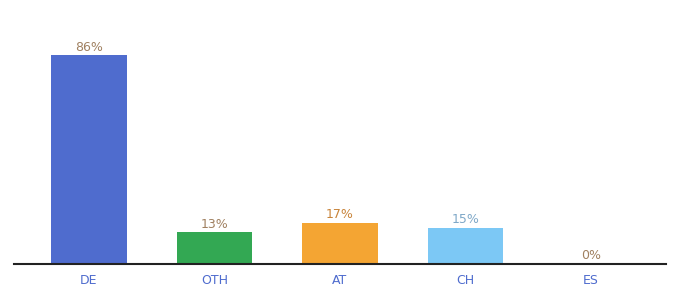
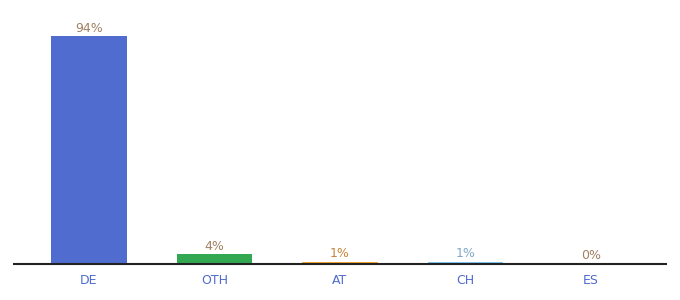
DE: 86% -> 94%
OTH: 13% -> 4%
AT: 17% -> 1%
CH: 15% -> 1%
